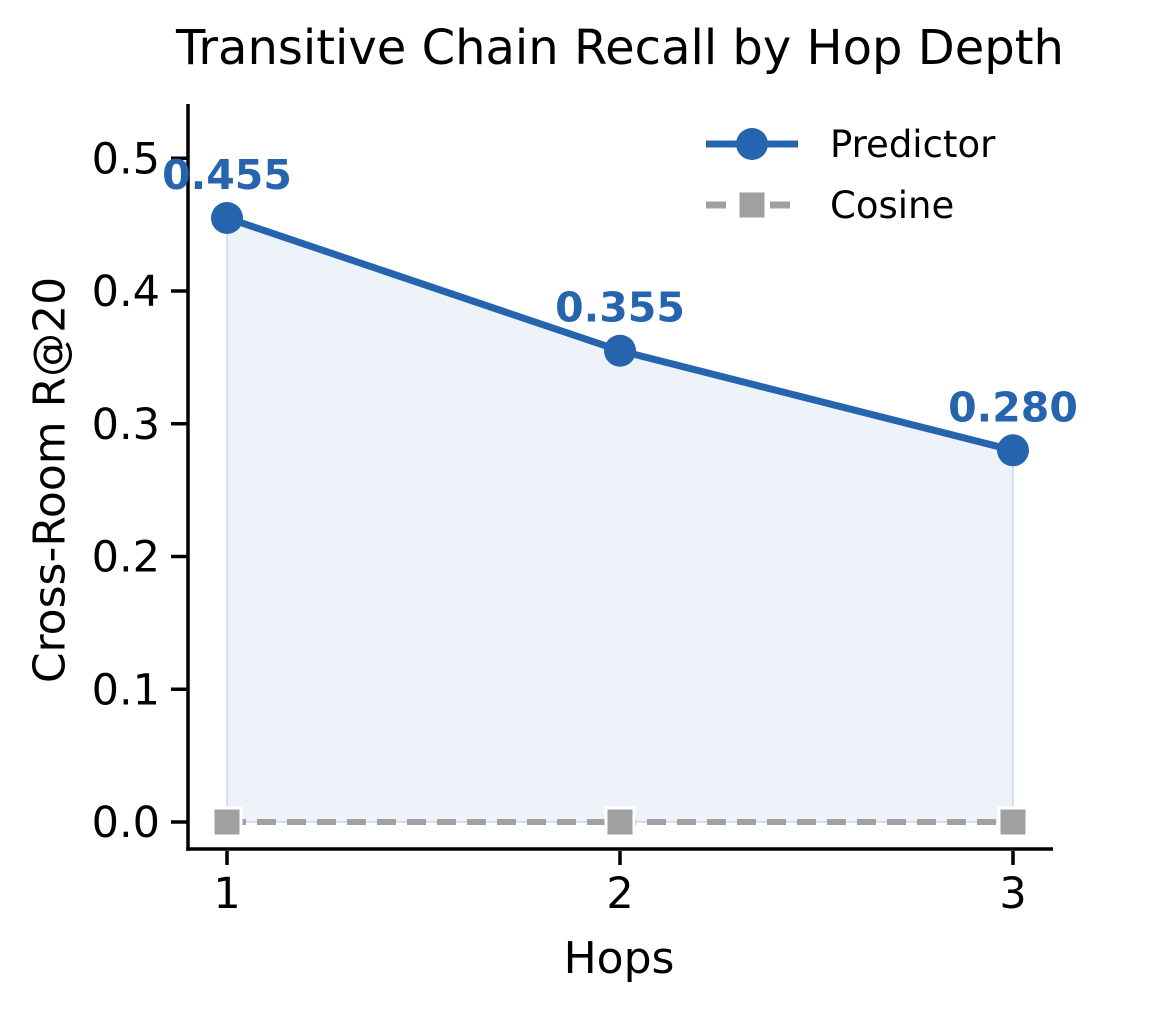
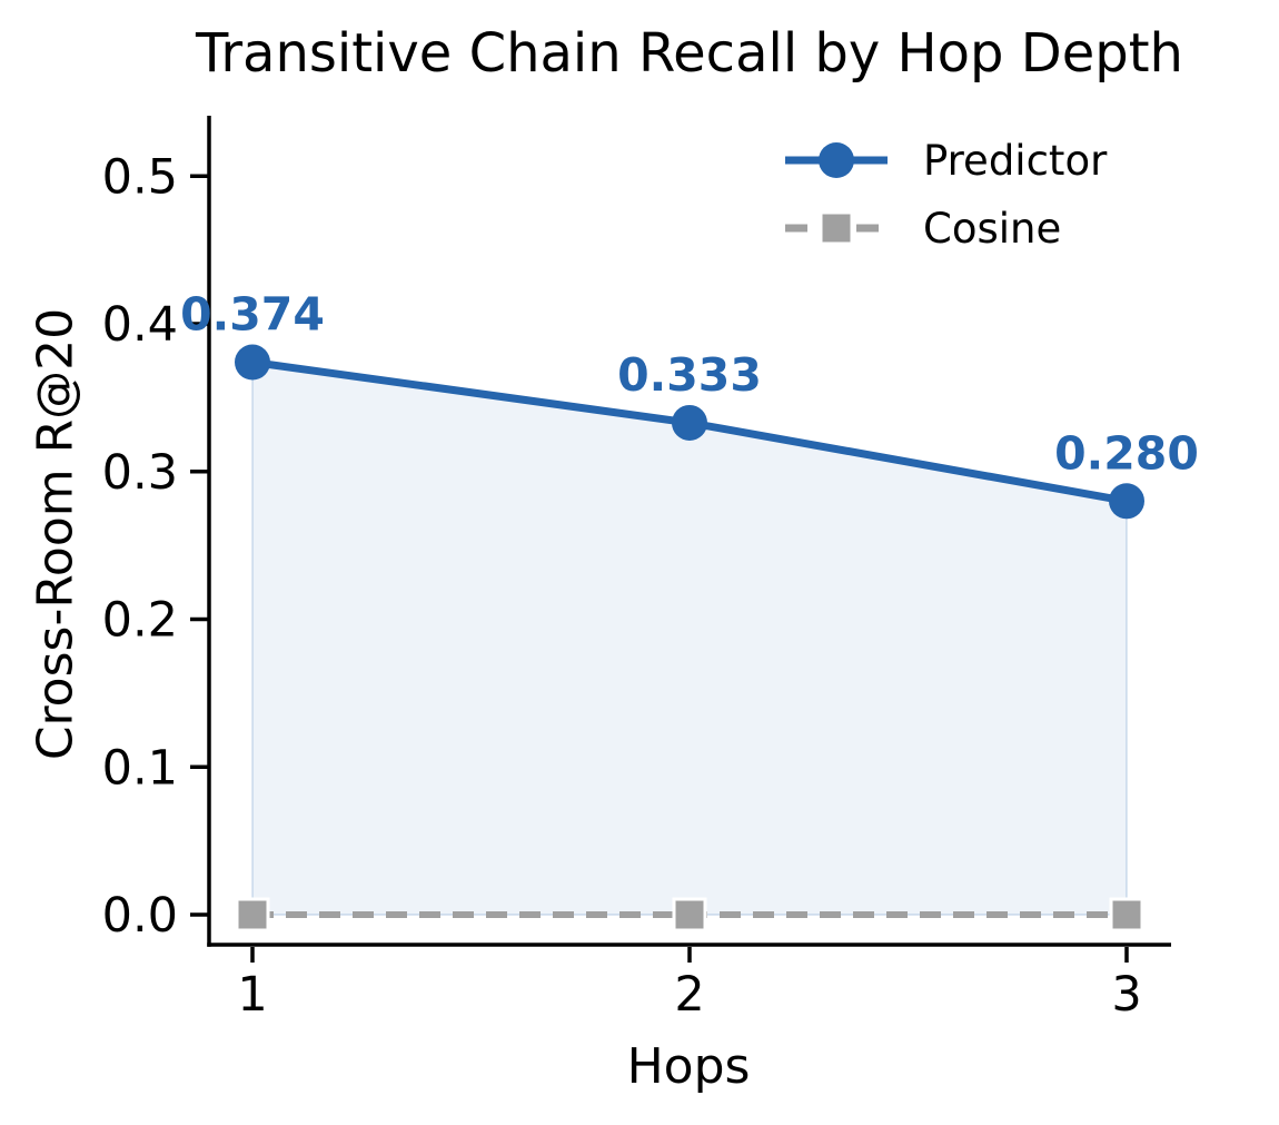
Predictor/1: 0.455 -> 0.374
Predictor/2: 0.355 -> 0.333
